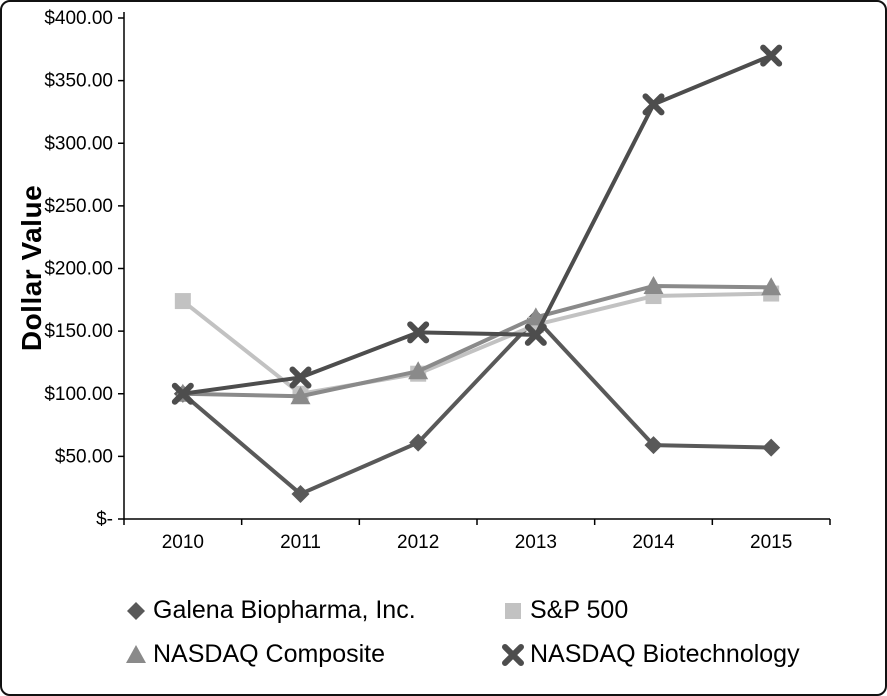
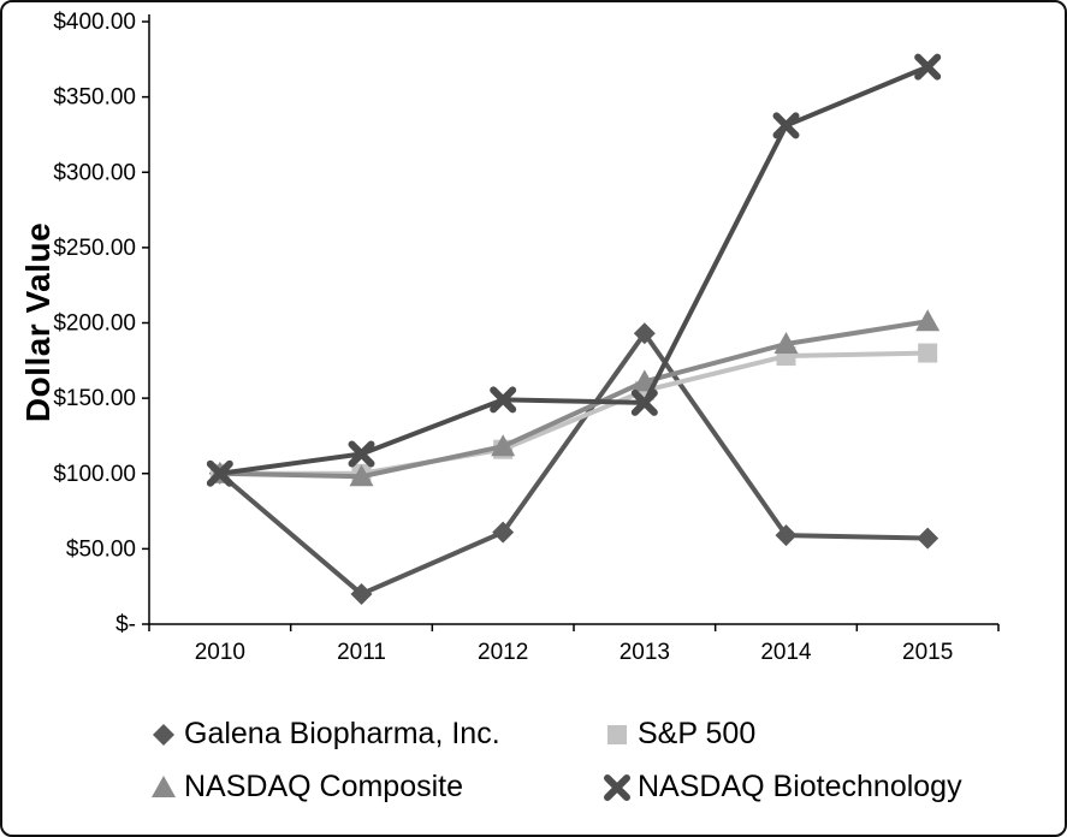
S&P 500/2010: $174 -> $100
Galena Biopharma, Inc./2013: $160 -> $193
NASDAQ Composite/2015: $185 -> $201
